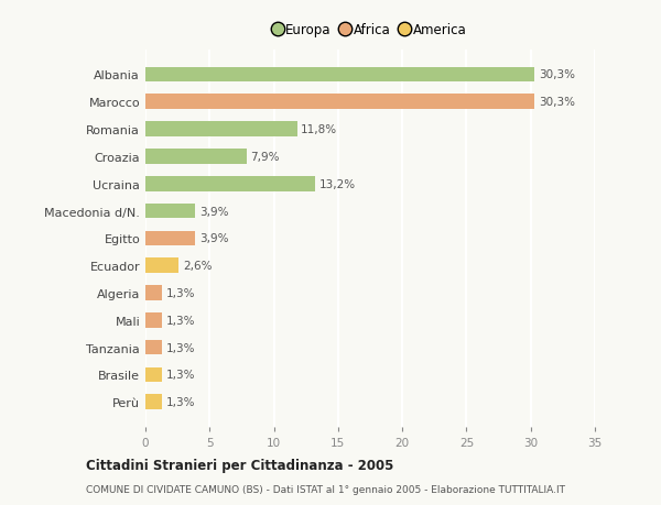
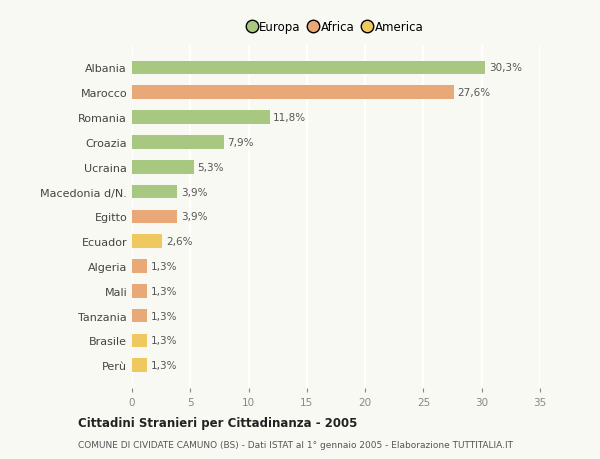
Marocco: 30,3% -> 27,6%
Ucraina: 13,2% -> 5,3%
